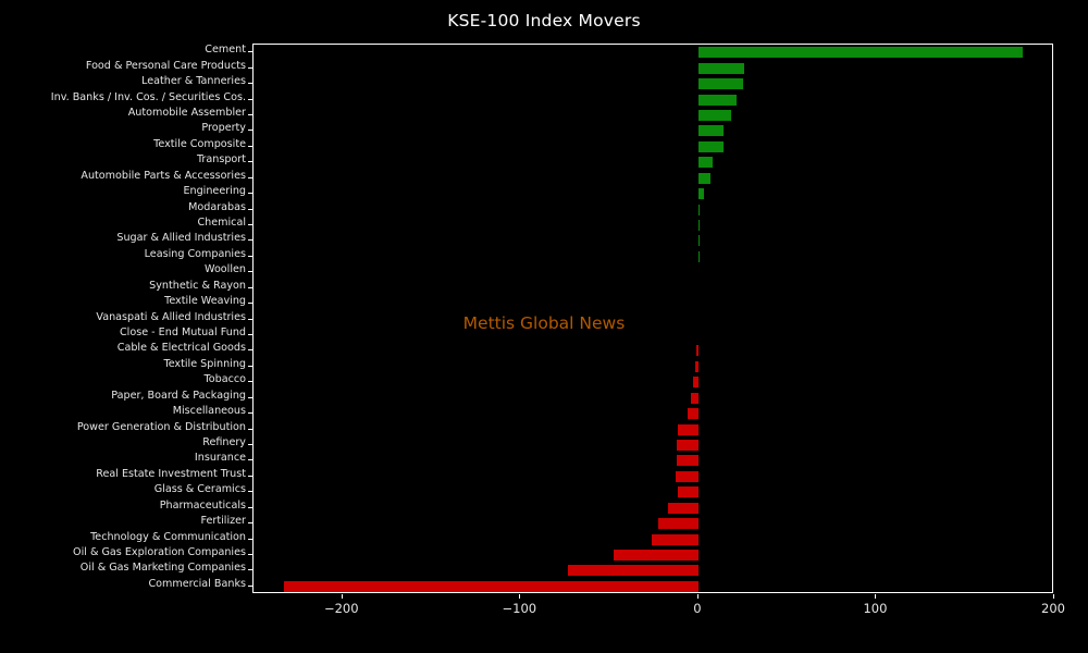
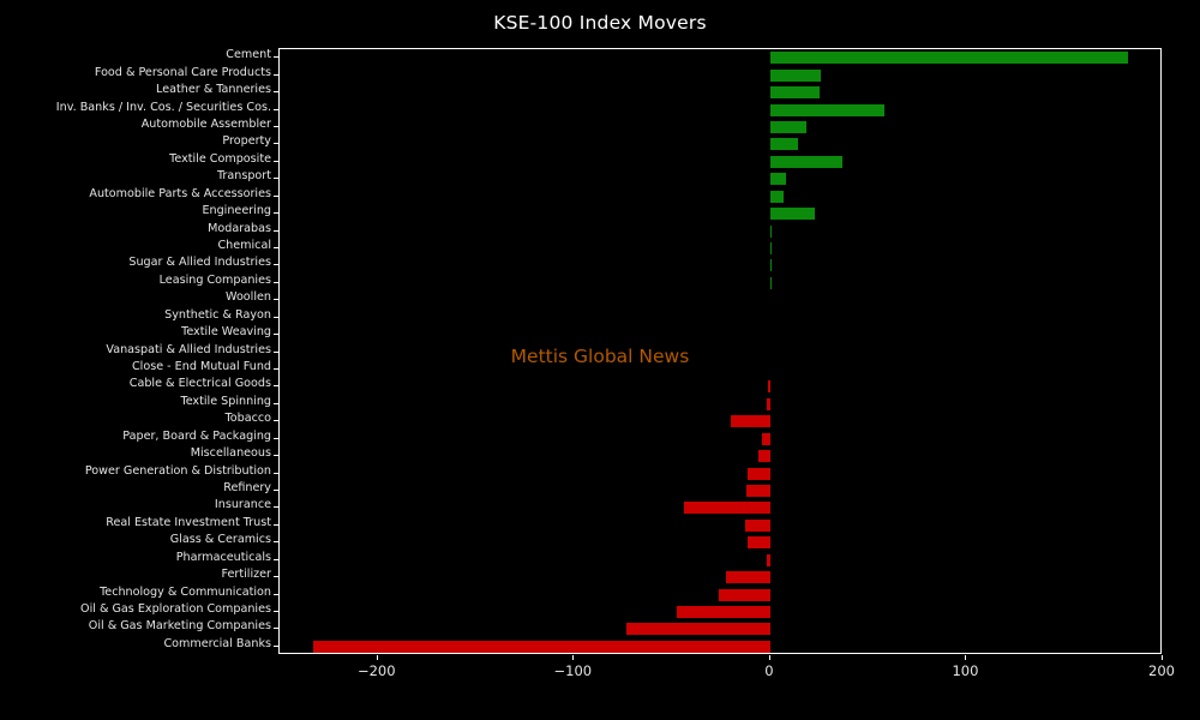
Inv. Banks / Inv. Cos. / Securities Cos.: 21 -> 58
Textile Composite: 14 -> 37
Engineering: 3 -> 23
Tobacco: -3 -> -20
Insurance: -12 -> -44
Pharmaceuticals: -17 -> -2
